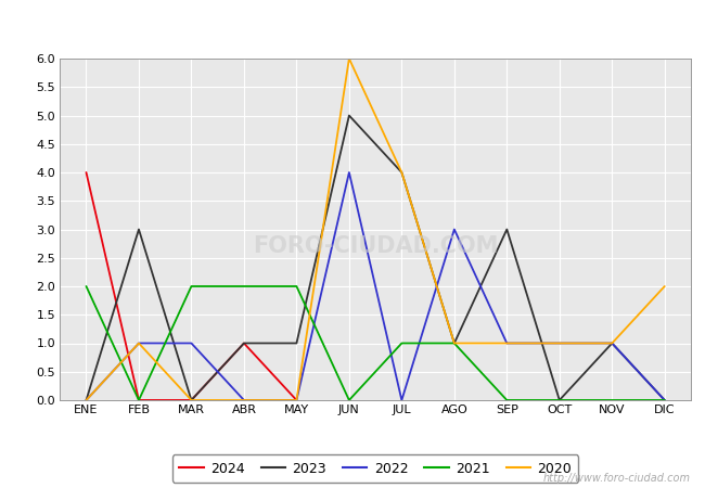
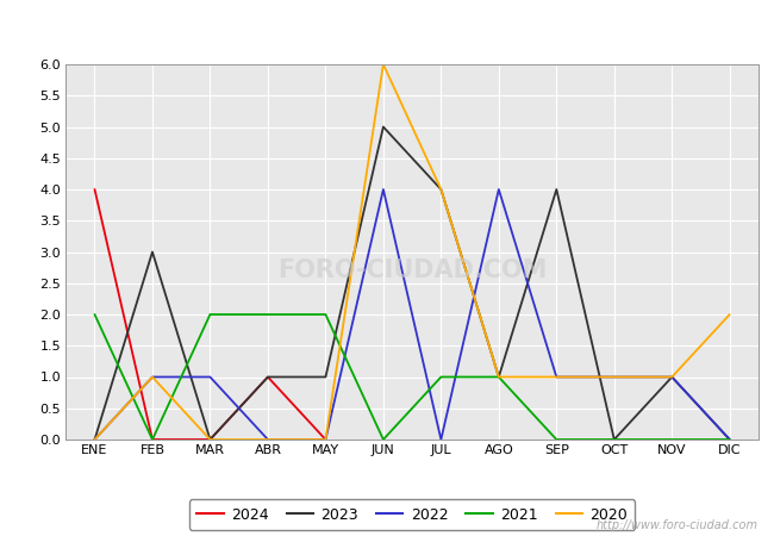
2022/AGO: 3 -> 4
2023/SEP: 3 -> 4
